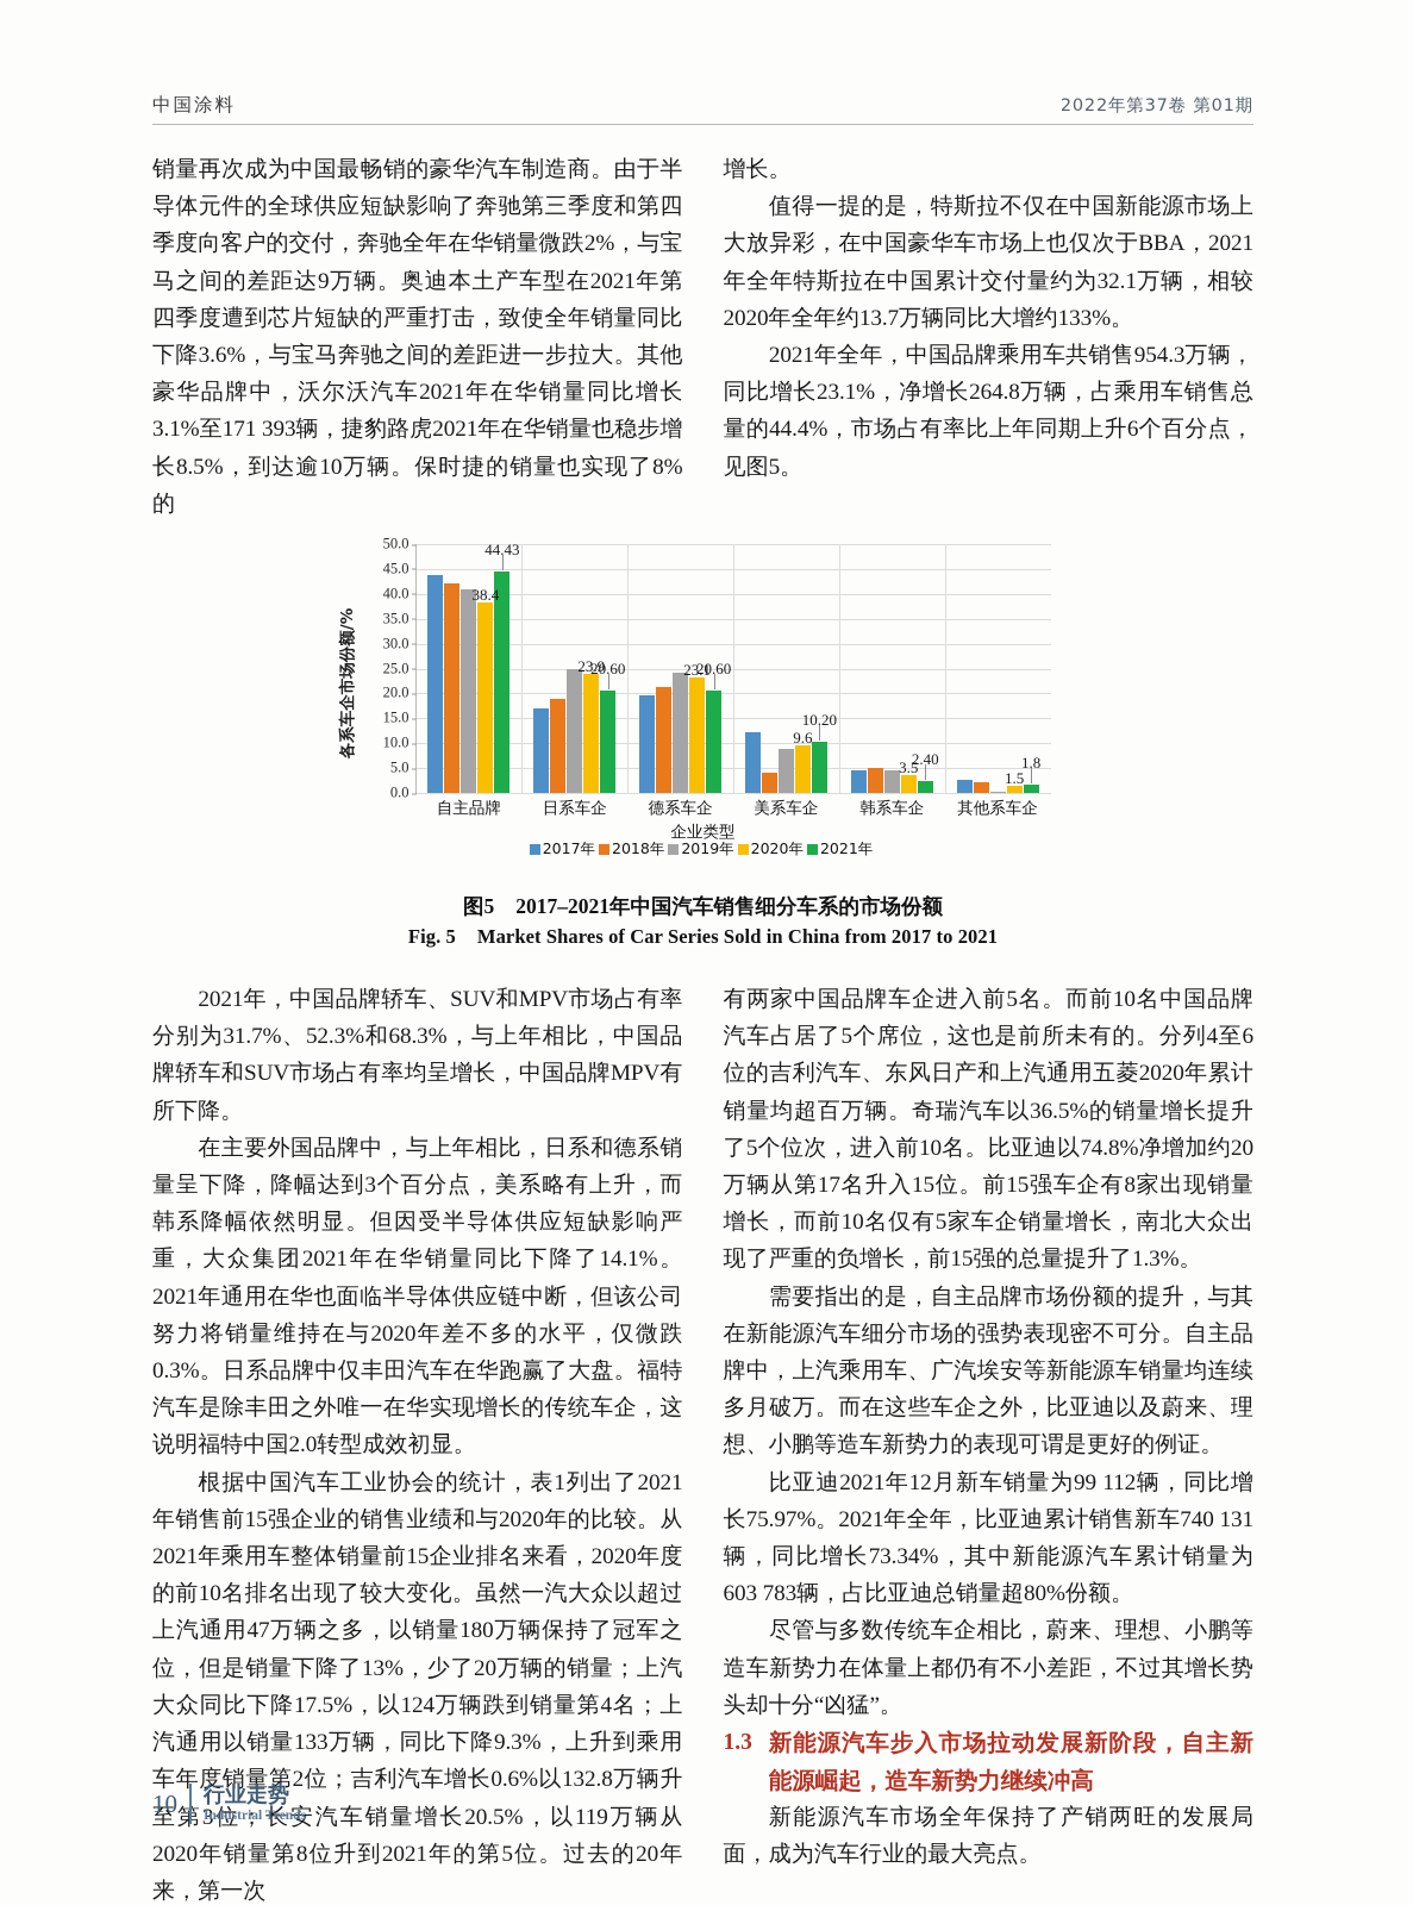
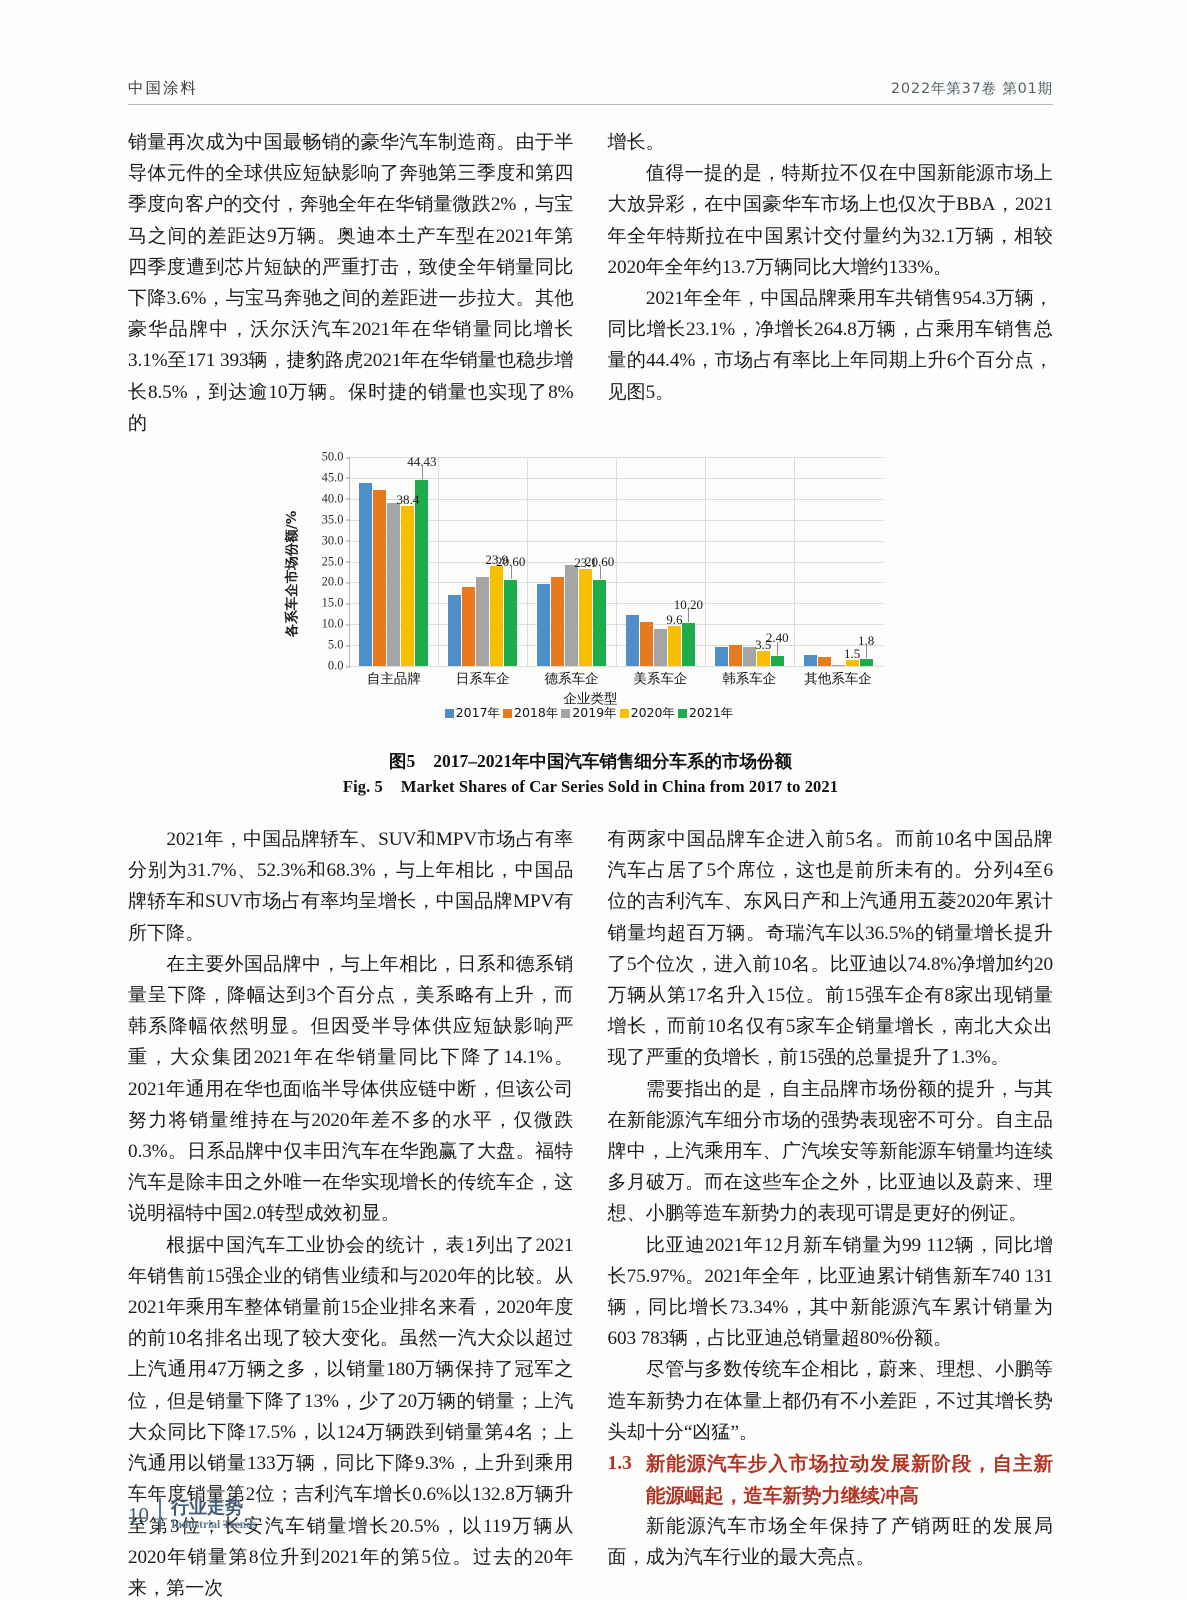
2019年/自主品牌: 41 -> 39
2019年/日系车企: 25 -> 21
2018年/美系车企: 4 -> 11
